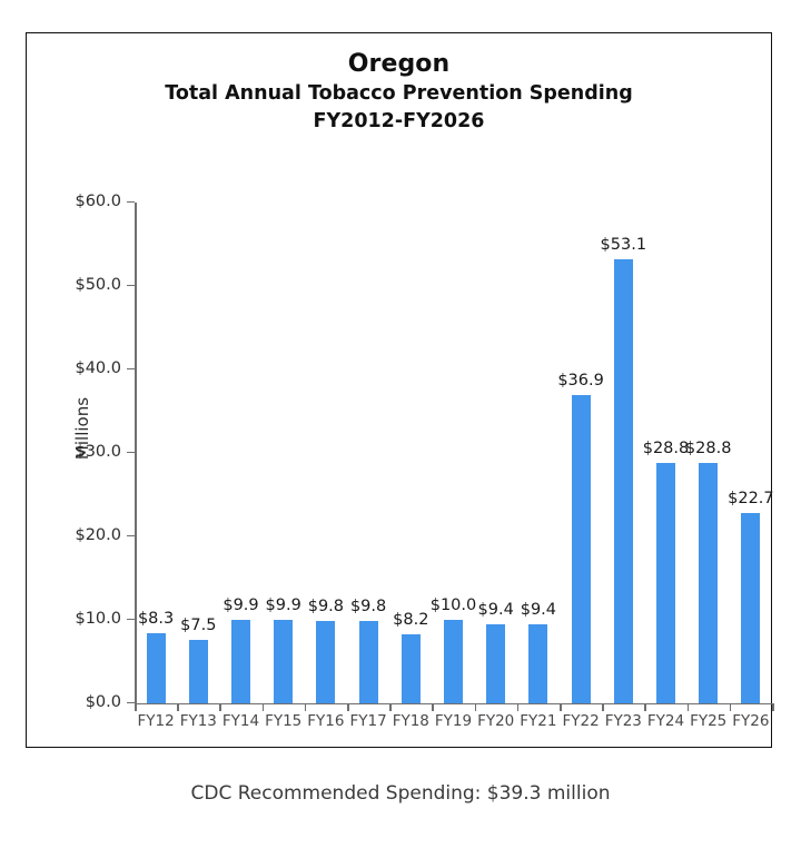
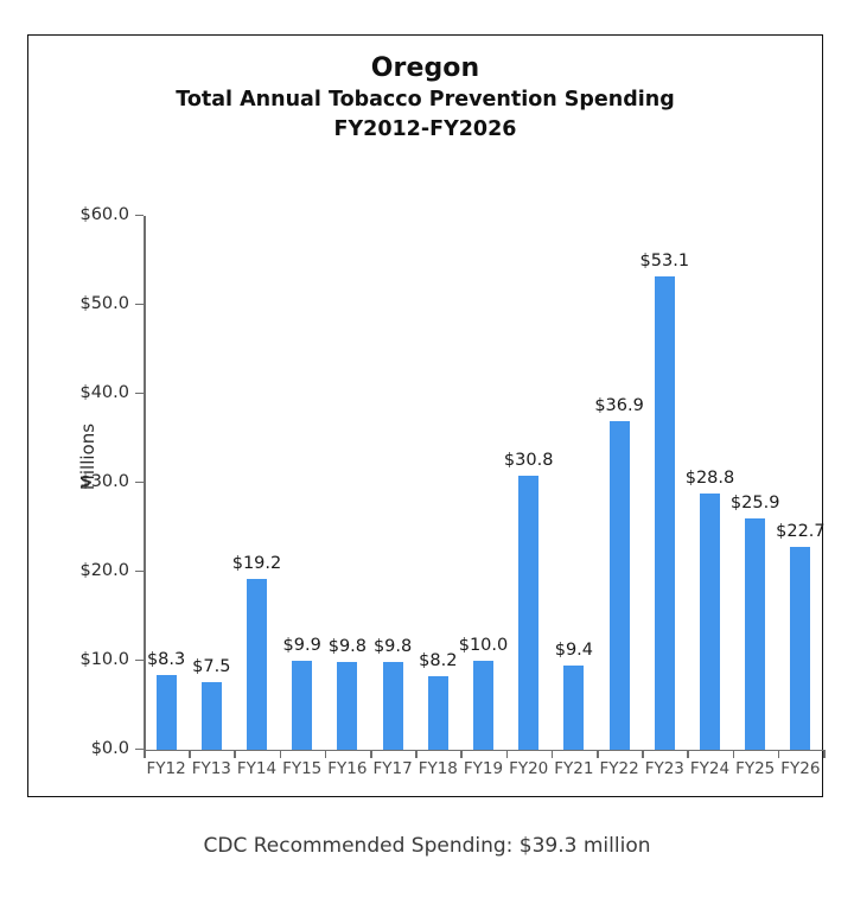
FY14: $9.9 -> $19.2
FY20: $9.4 -> $30.8
FY25: $28.8 -> $25.9
